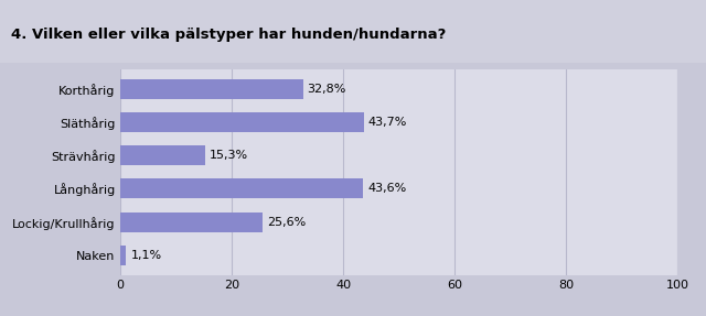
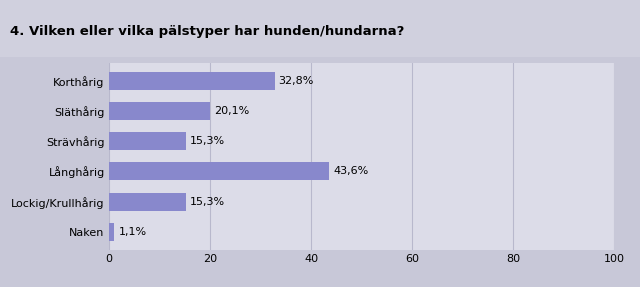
Släthårig: 43,7% -> 20,1%
Lockig/Krullhårig: 25,6% -> 15,3%
